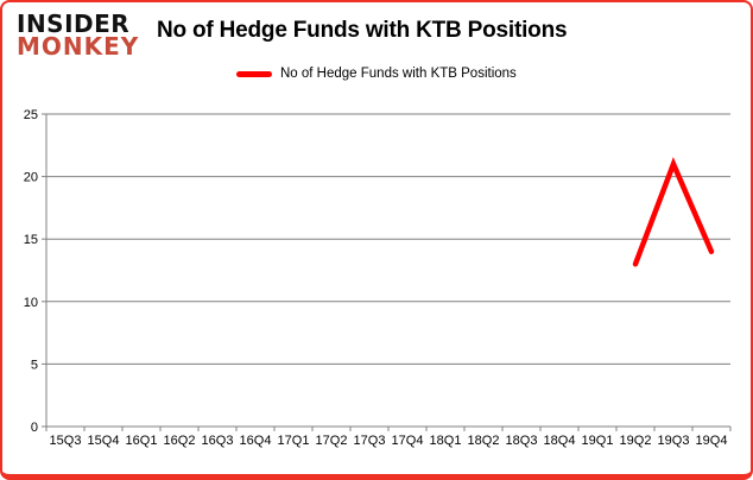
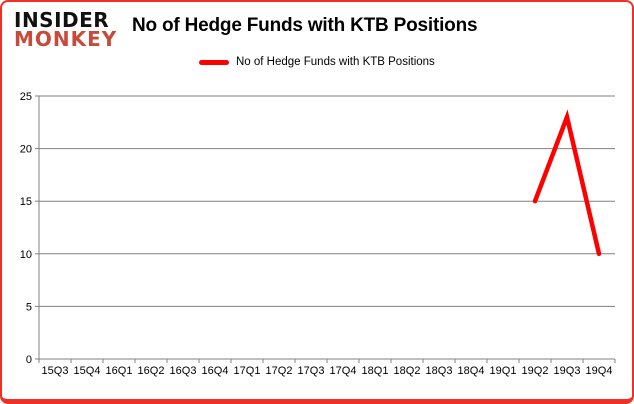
19Q2: 13 -> 15
19Q3: 21 -> 23
19Q4: 14 -> 10
